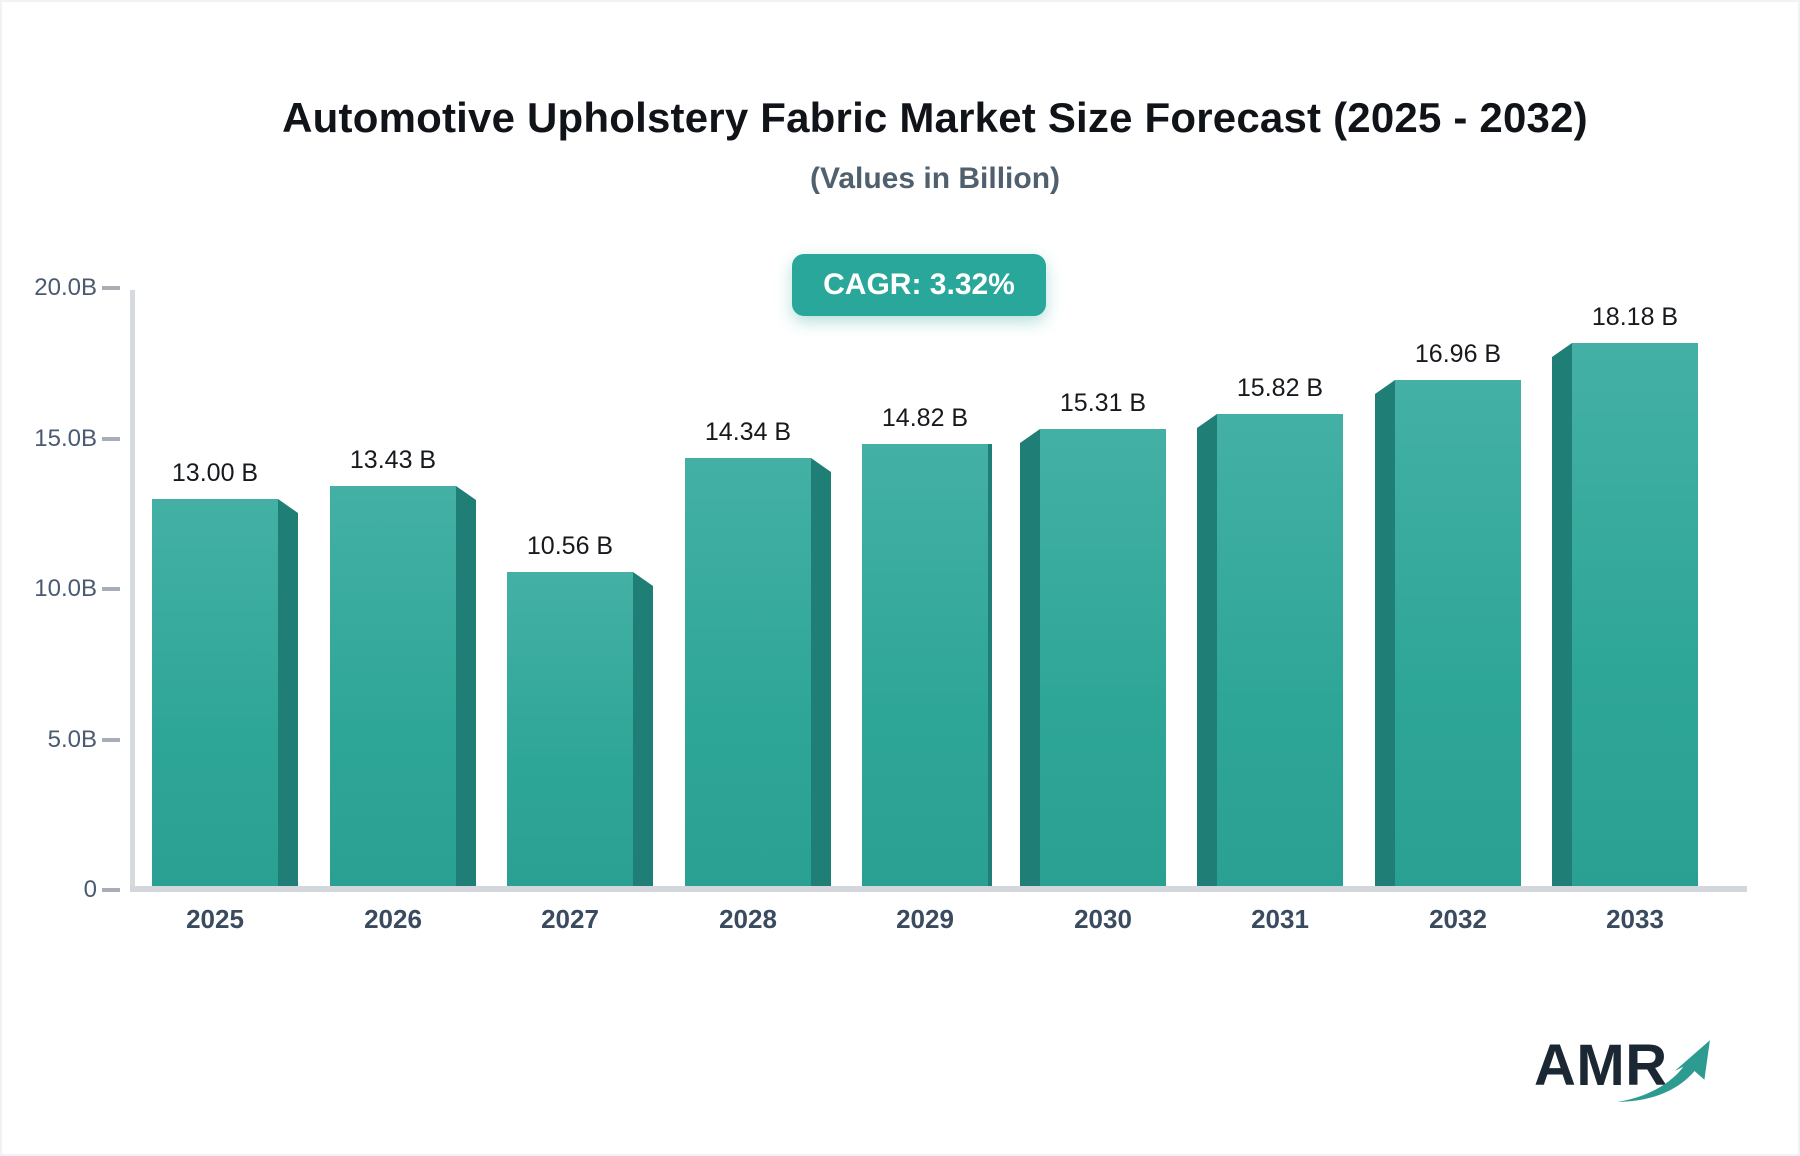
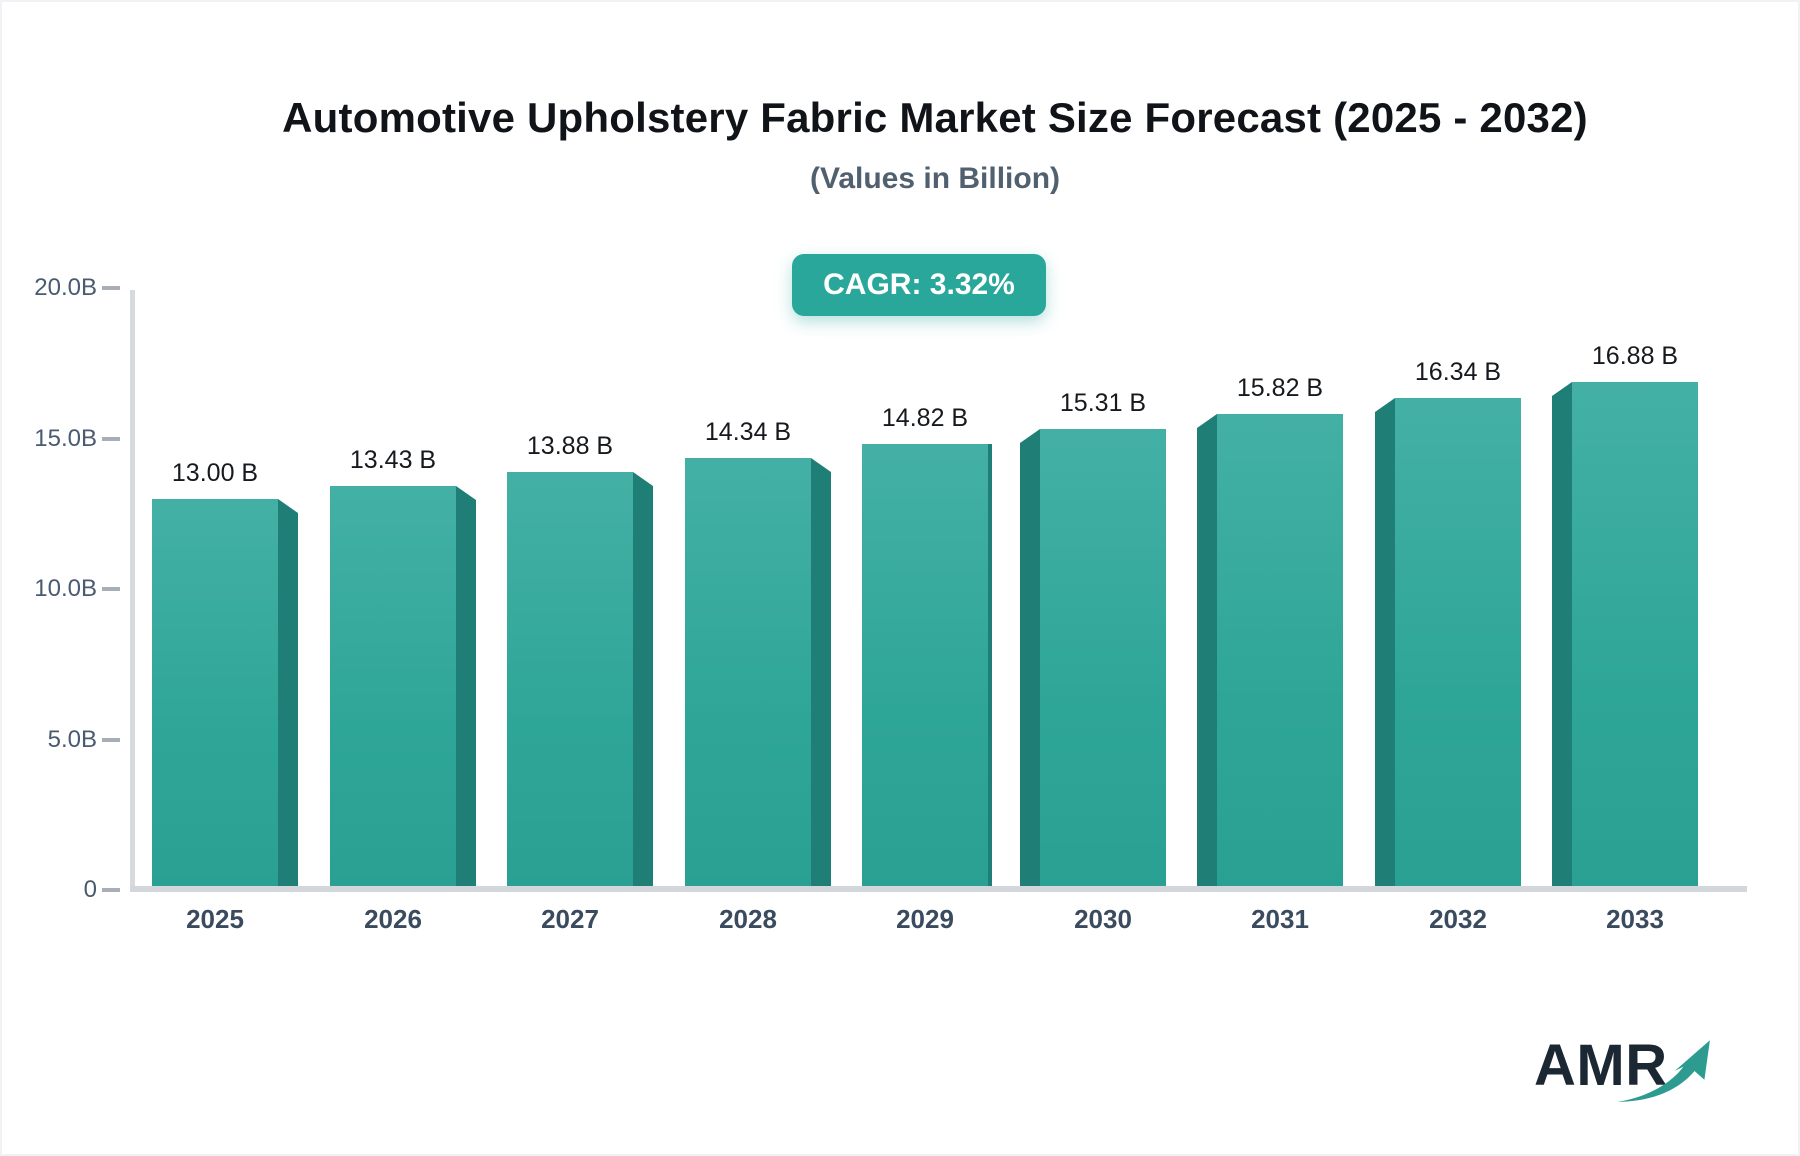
2027: 10.56 -> 13.88
2032: 16.96 -> 16.34
2033: 18.18 -> 16.88
